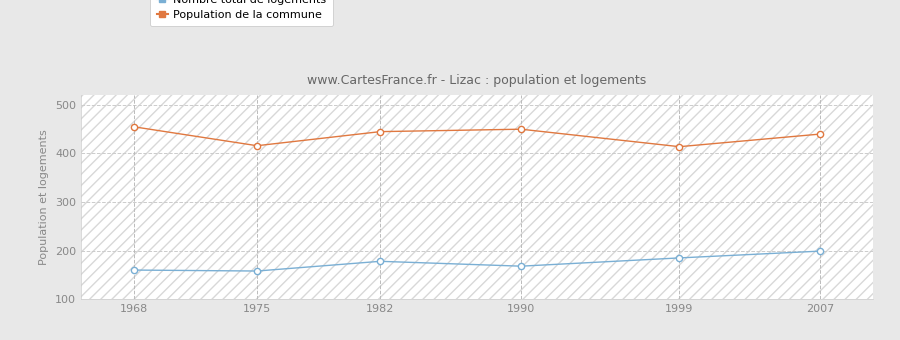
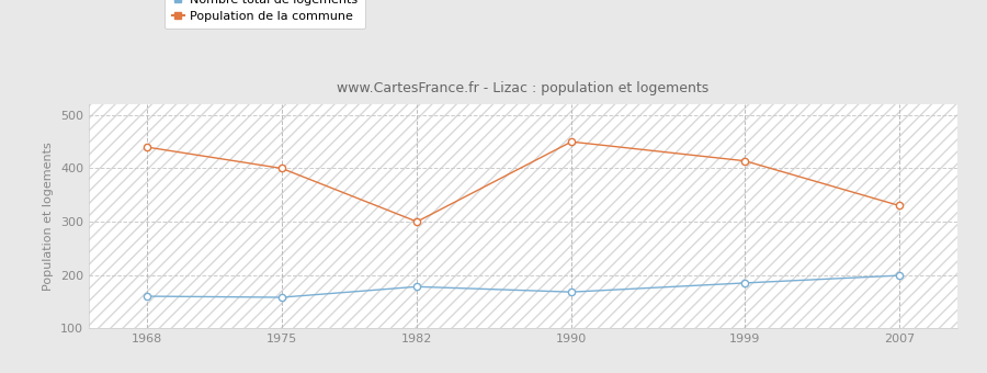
Population de la commune/1968: 455 -> 440
Population de la commune/1975: 416 -> 400
Population de la commune/1982: 445 -> 300
Population de la commune/2007: 440 -> 330
